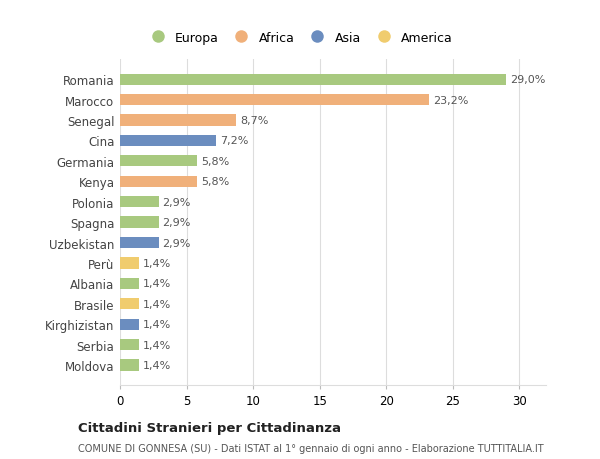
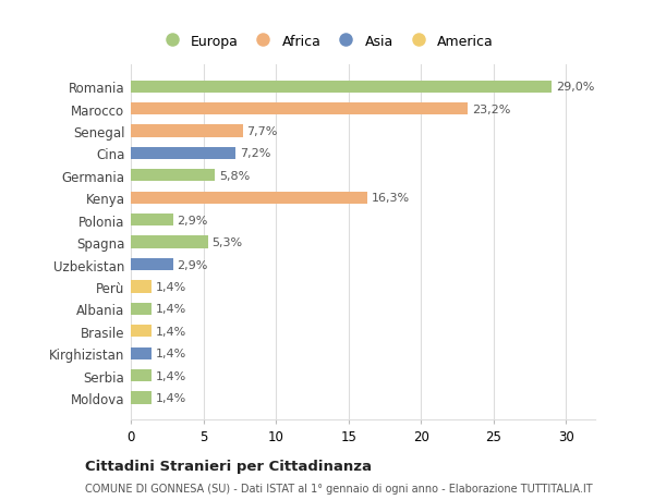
Senegal: 8,7% -> 7,7%
Kenya: 5,8% -> 16,3%
Spagna: 2,9% -> 5,3%
